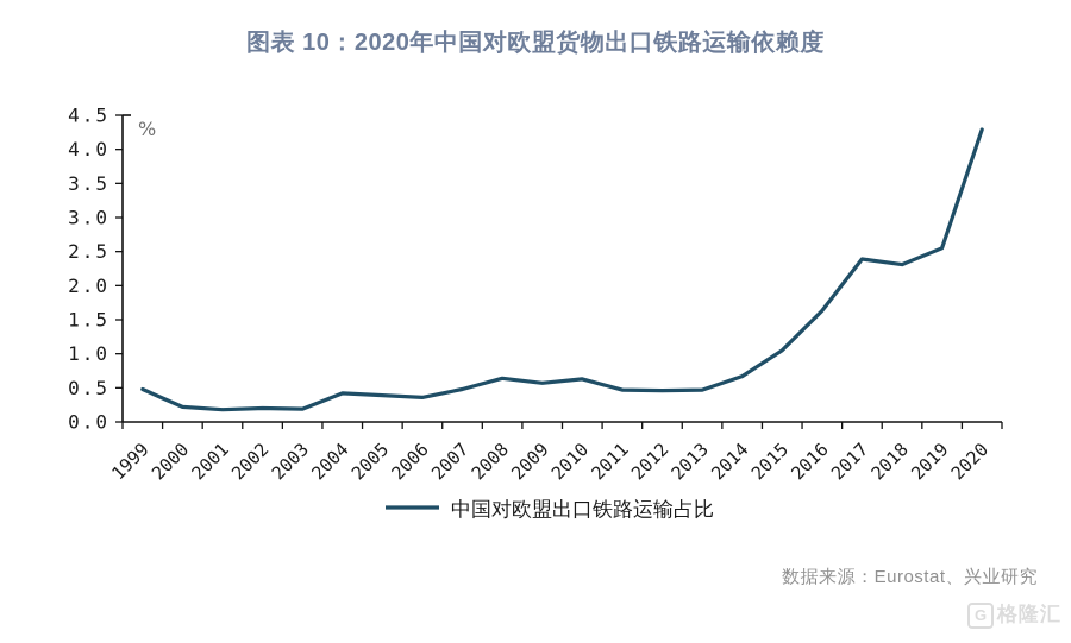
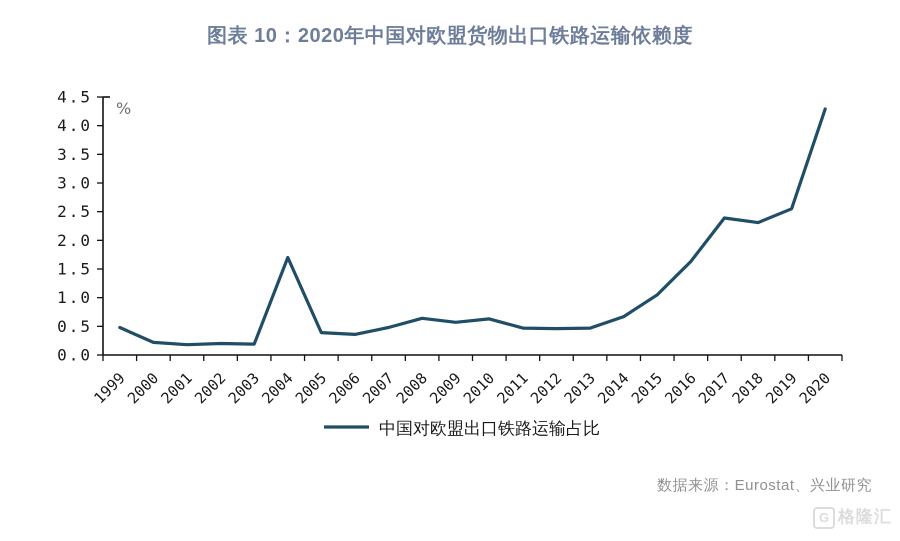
2004: 0.4 -> 1.7
